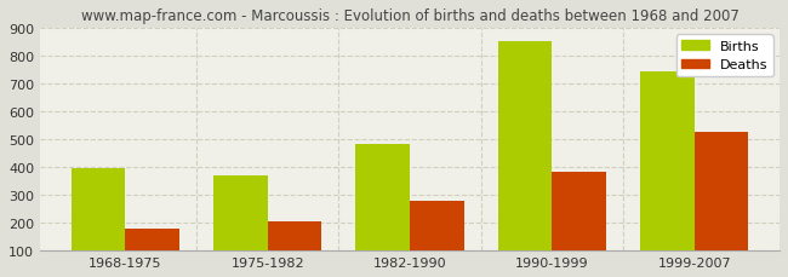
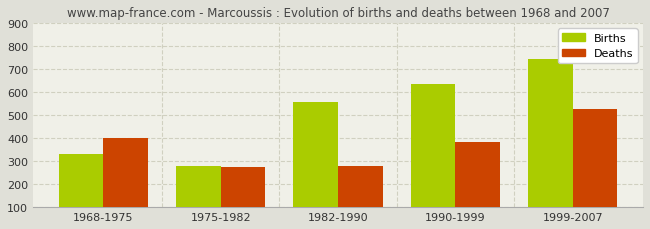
Births/1968-1975: 395 -> 330
Deaths/1968-1975: 178 -> 400
Births/1975-1982: 368 -> 280
Deaths/1975-1982: 203 -> 275
Births/1982-1990: 483 -> 555
Births/1990-1999: 853 -> 635
